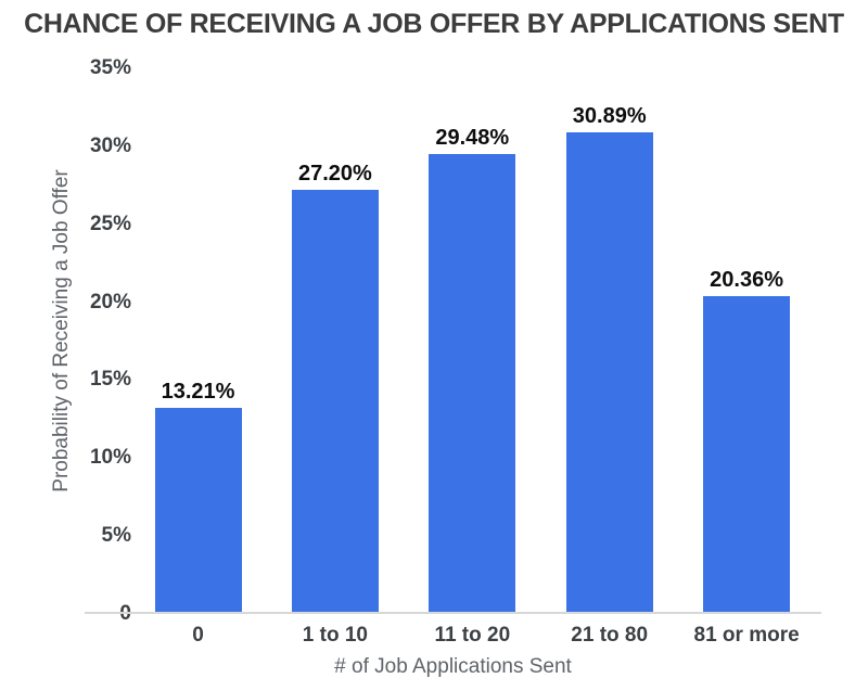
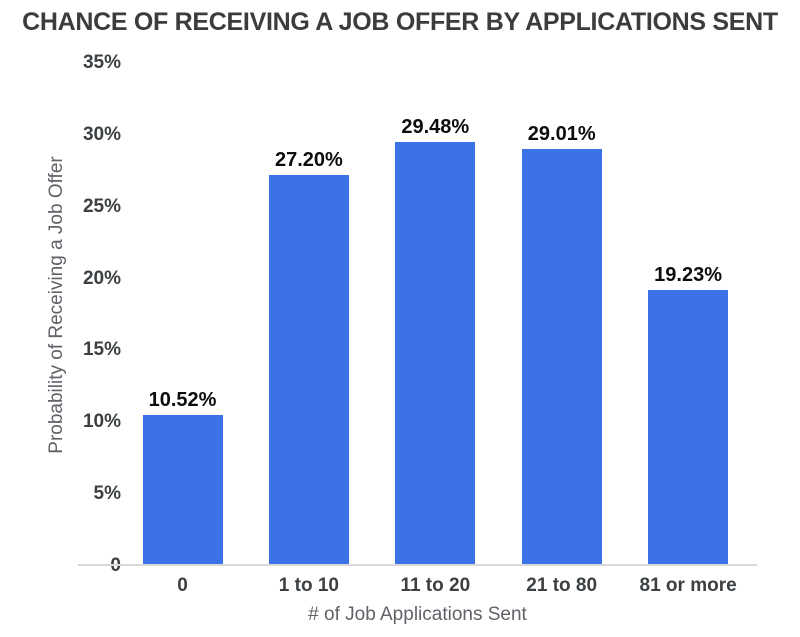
0: 13.21% -> 10.52%
21 to 80: 30.89% -> 29.01%
81 or more: 20.36% -> 19.23%
